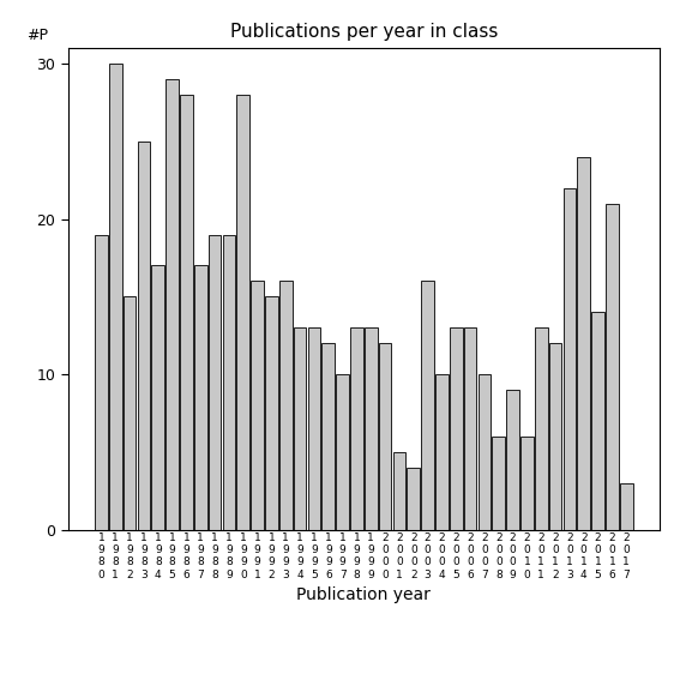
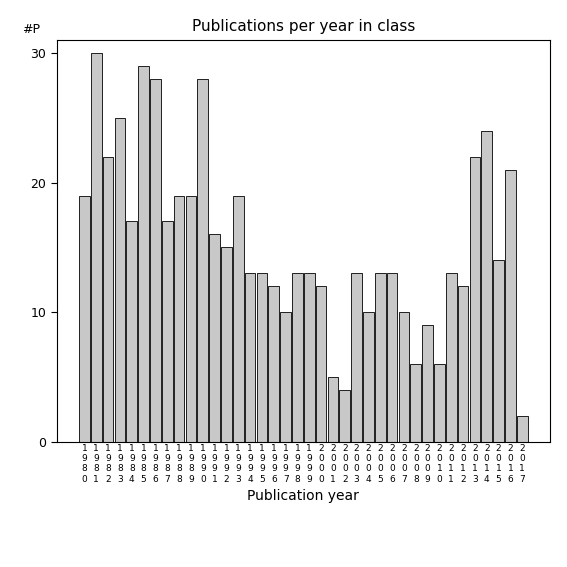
1 9 8 2: 15 -> 22
1 9 9 3: 16 -> 19
2 0 0 3: 16 -> 13
2 0 1 7: 3 -> 2
